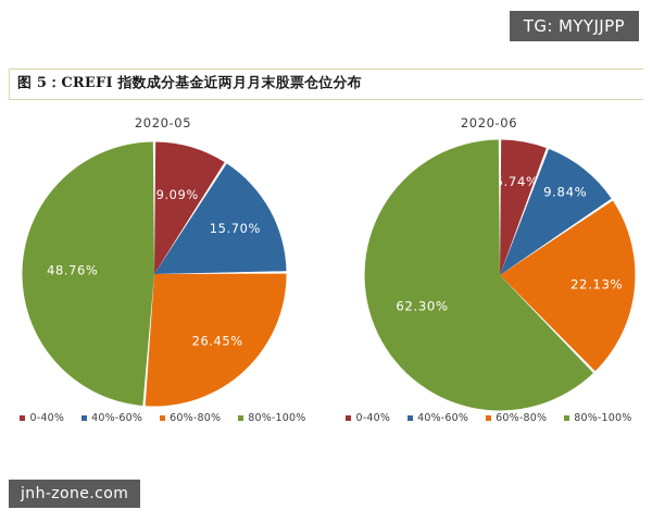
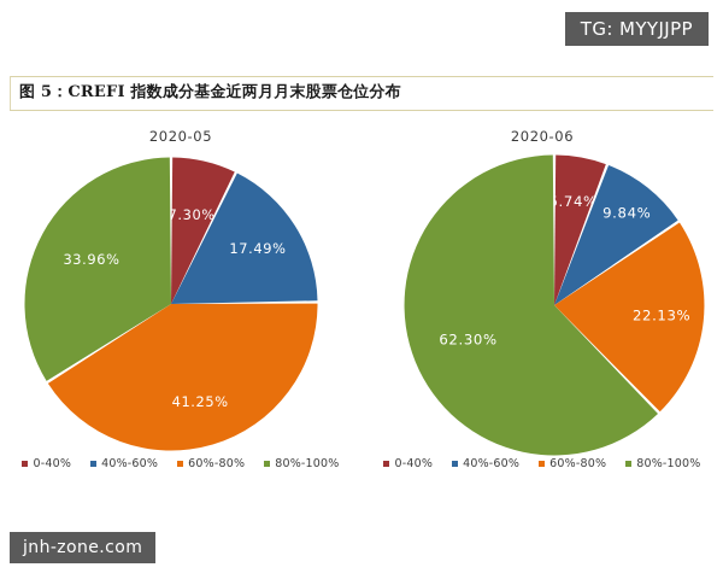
2020-05/0-40%: 9.09% -> 7.30%
2020-05/40%-60%: 15.70% -> 17.49%
2020-05/60%-80%: 26.45% -> 41.25%
2020-05/80%-100%: 48.76% -> 33.96%
